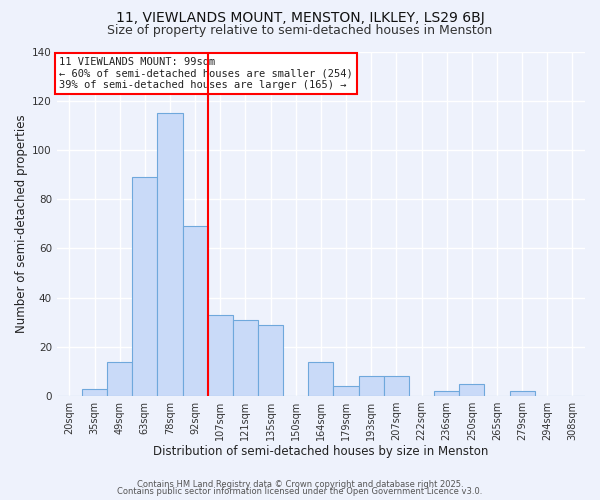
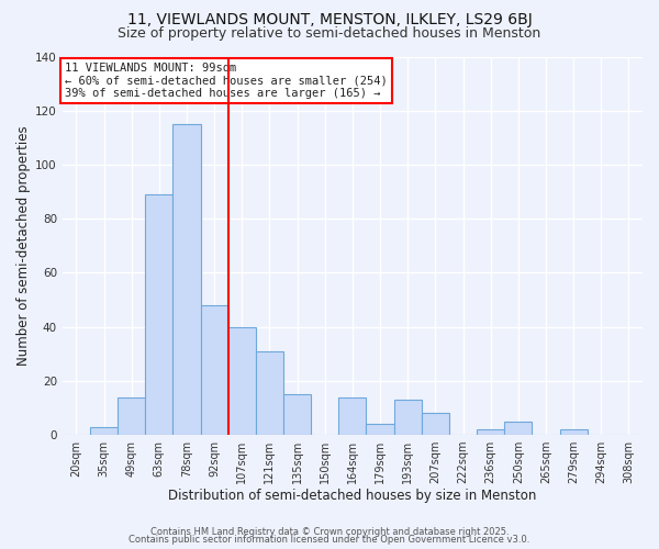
92sqm: 69 -> 48
107sqm: 33 -> 40
135sqm: 29 -> 15
193sqm: 8 -> 13
